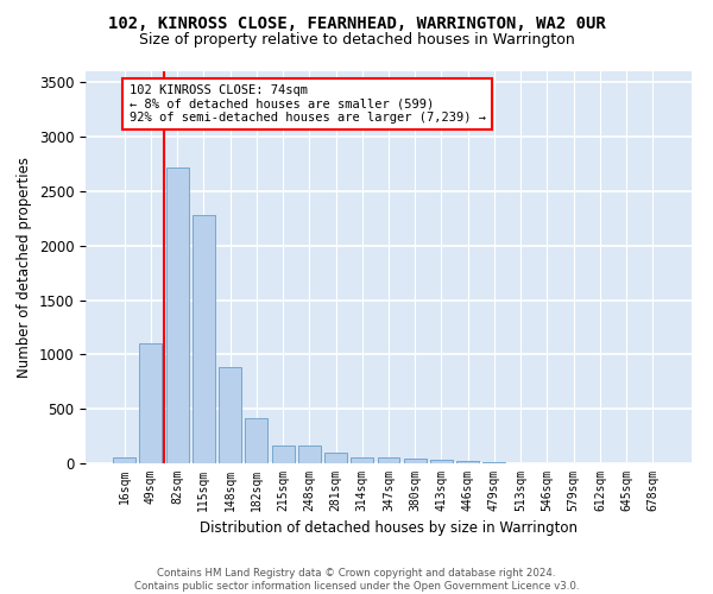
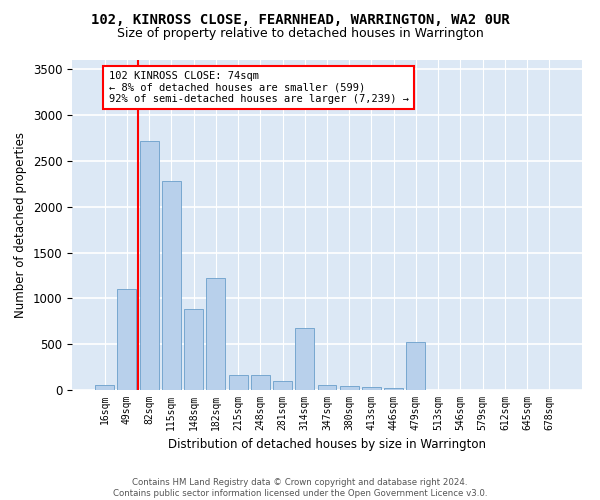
182sqm: 420 -> 1220
314sqm: 60 -> 680
479sqm: 20 -> 520
